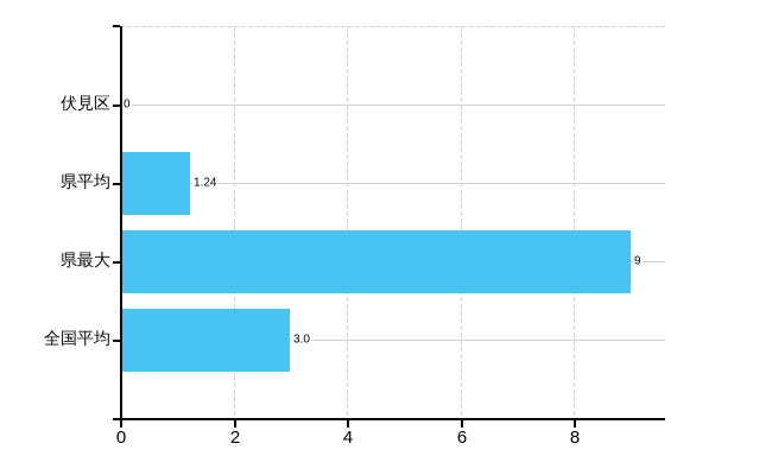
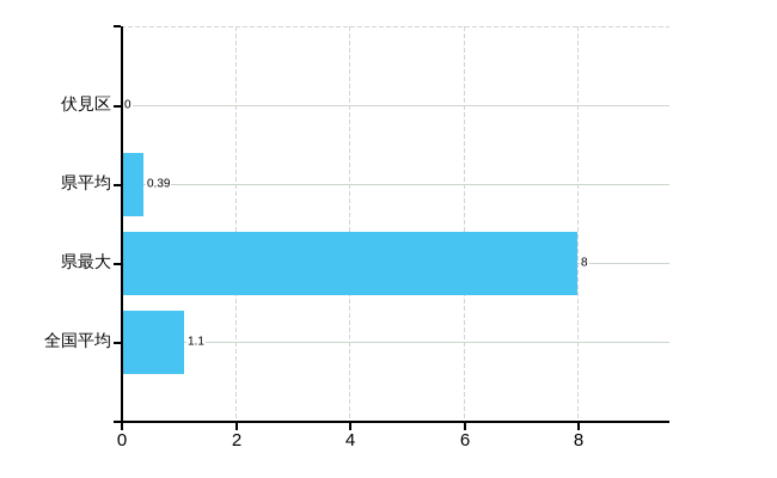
県平均: 1.24 -> 0.39
県最大: 9 -> 8
全国平均: 3.0 -> 1.1
